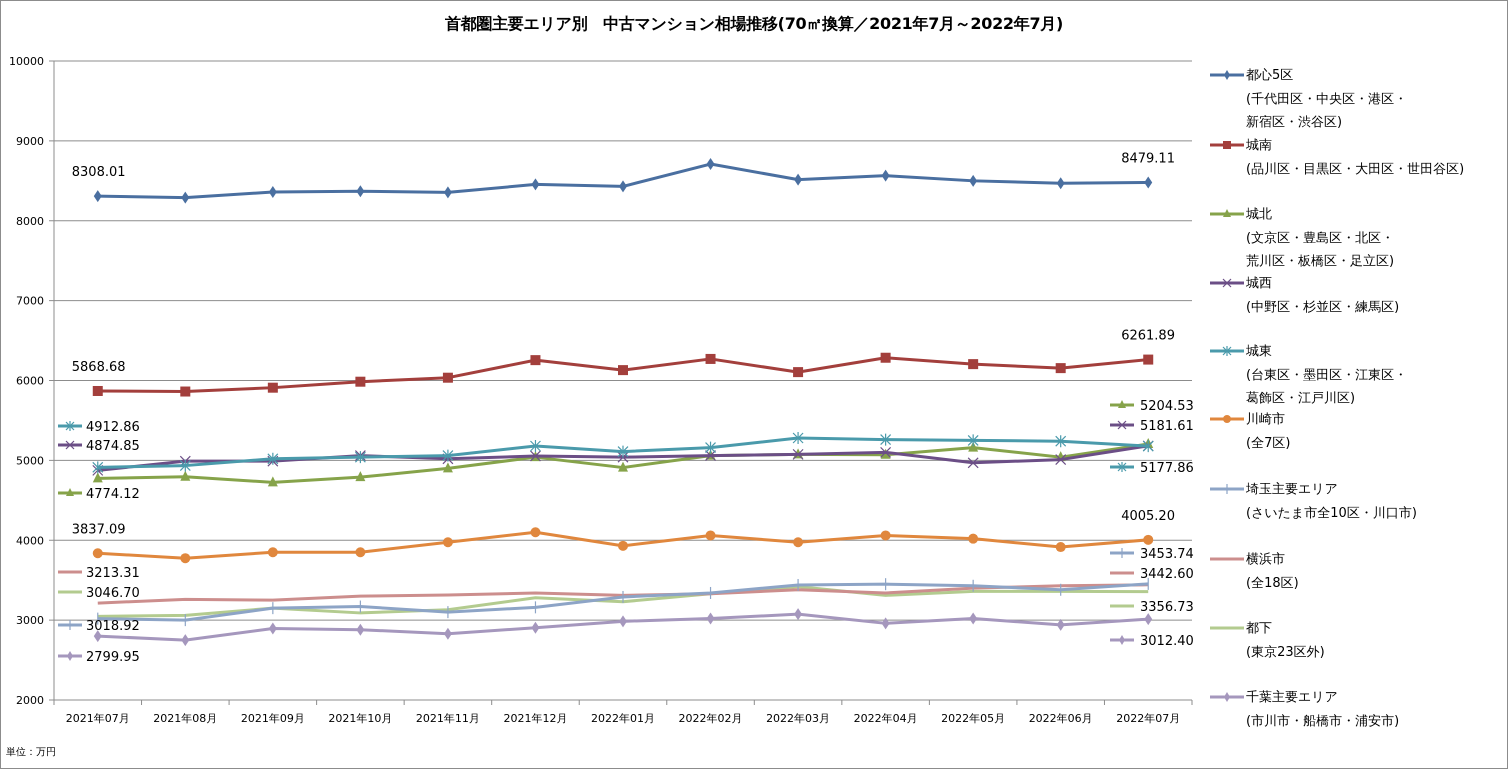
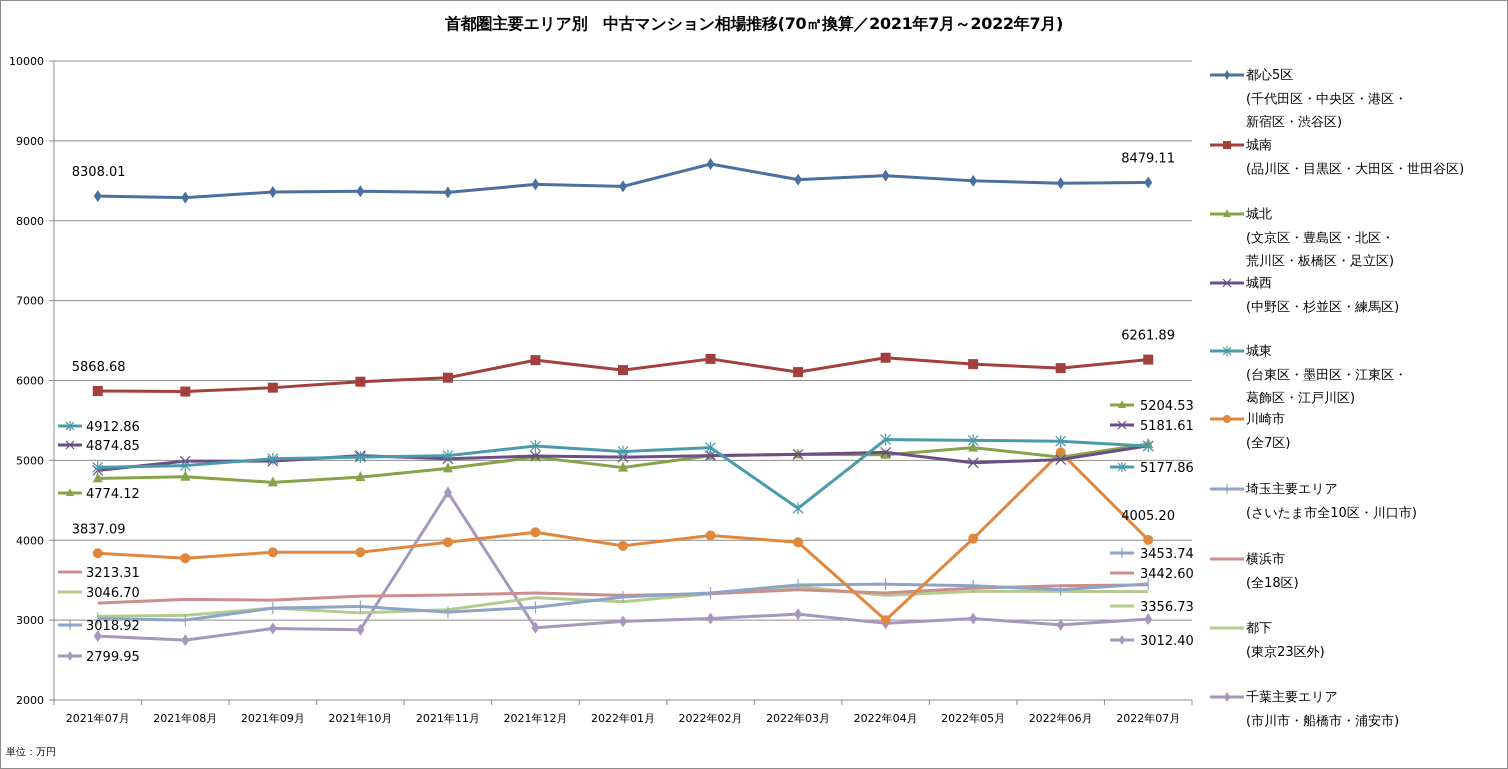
千葉主要エリア/2021年11月: 2800 -> 4600
城東/2022年03月: 5300 -> 4400
川崎市/2022年04月: 4100 -> 3000
川崎市/2022年06月: 3900 -> 5100
